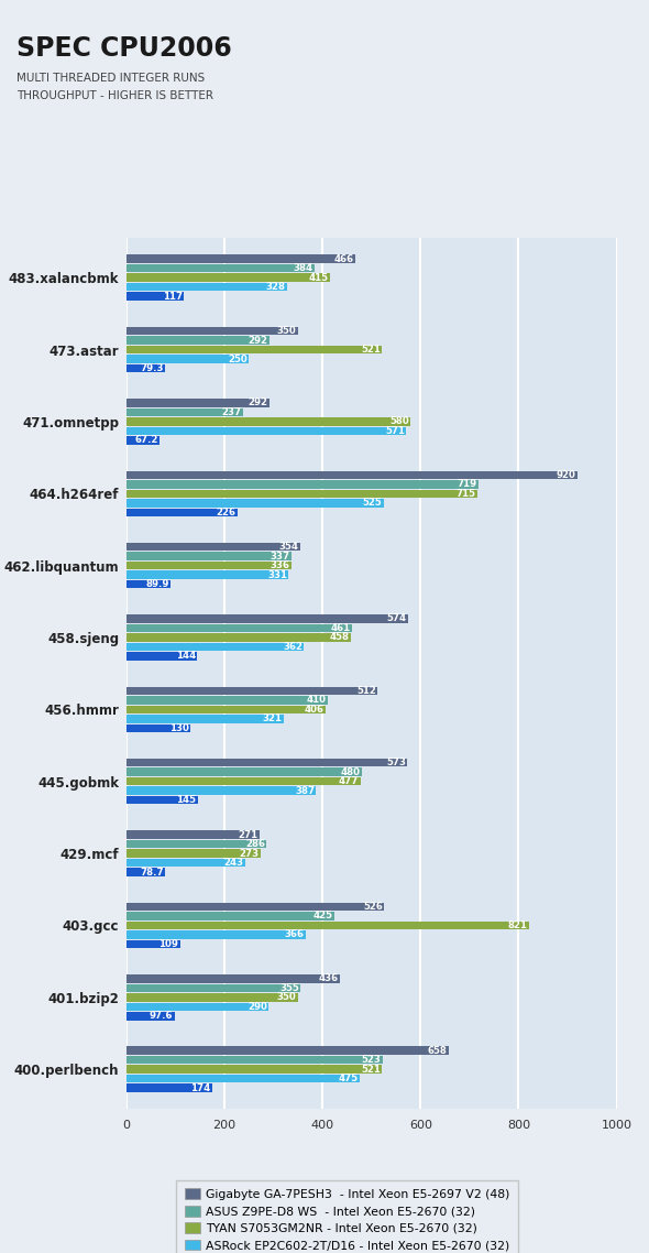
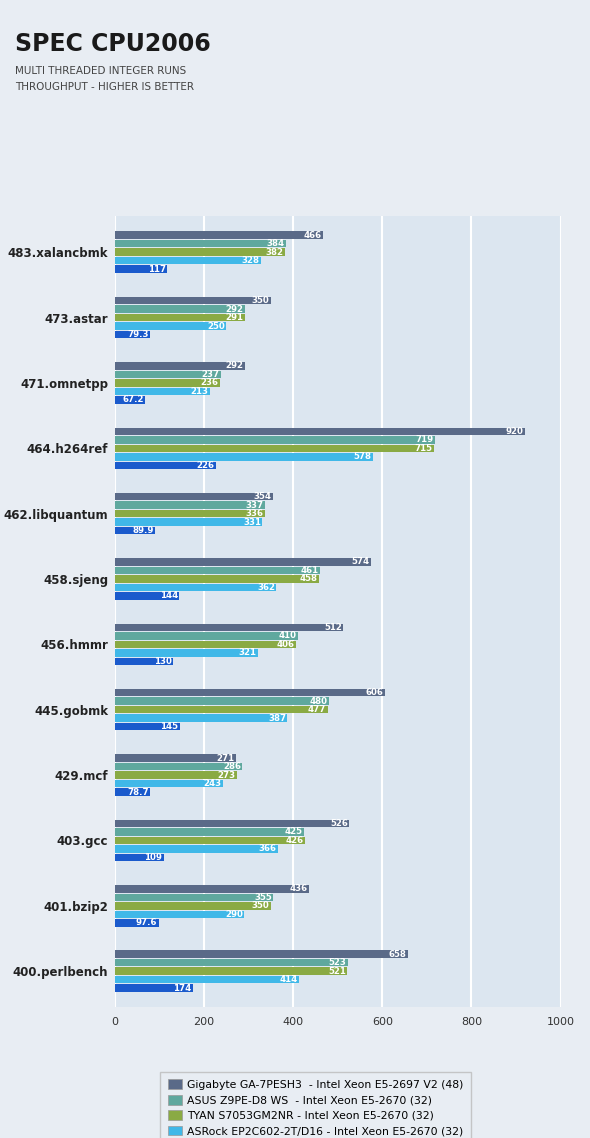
TYAN S7053GM2NR - Intel Xeon E5-2670 (32)/483.xalancbmk: 415 -> 382
TYAN S7053GM2NR - Intel Xeon E5-2670 (32)/473.astar: 521 -> 291
TYAN S7053GM2NR - Intel Xeon E5-2670 (32)/471.omnetpp: 580 -> 236
ASRock EP2C602-2T/D16 - Intel Xeon E5-2670 (32)/471.omnetpp: 571 -> 213
ASRock EP2C602-2T/D16 - Intel Xeon E5-2670 (32)/464.h264ref: 525 -> 578
Gigabyte GA-7PESH3 - Intel Xeon E5-2697 V2 (48)/445.gobmk: 573 -> 606
TYAN S7053GM2NR - Intel Xeon E5-2670 (32)/403.gcc: 821 -> 426
ASRock EP2C602-2T/D16 - Intel Xeon E5-2670 (32)/400.perlbench: 475 -> 414
